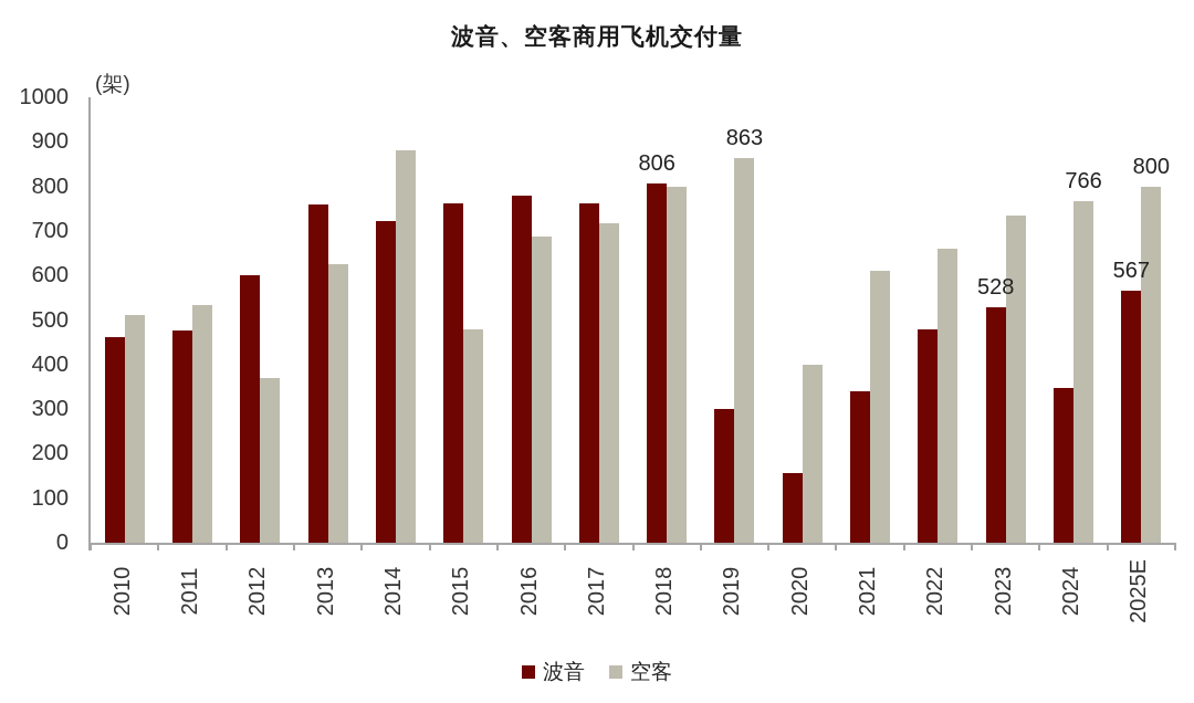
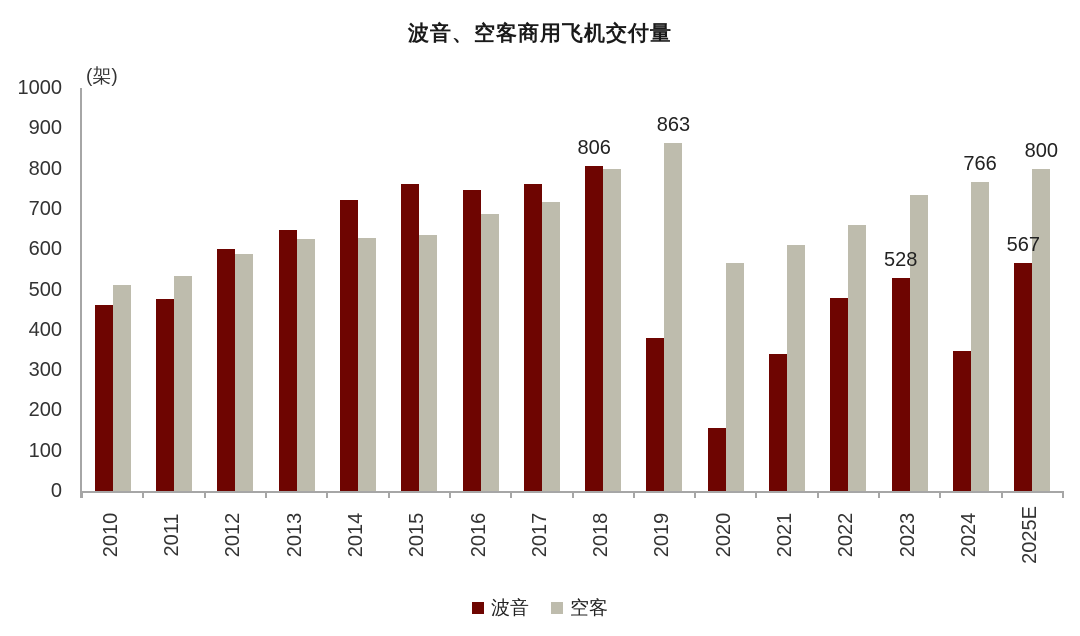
空客/2012: 370 -> 590
波音/2013: 760 -> 650
空客/2014: 880 -> 630
空客/2015: 480 -> 640
波音/2016: 780 -> 750
波音/2019: 300 -> 380
空客/2020: 400 -> 570
